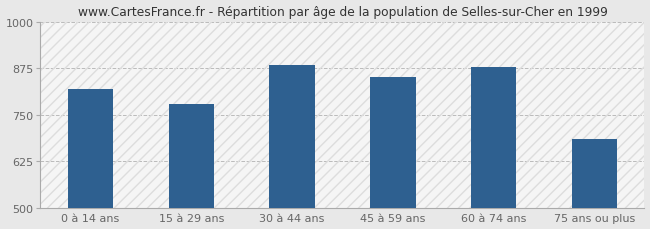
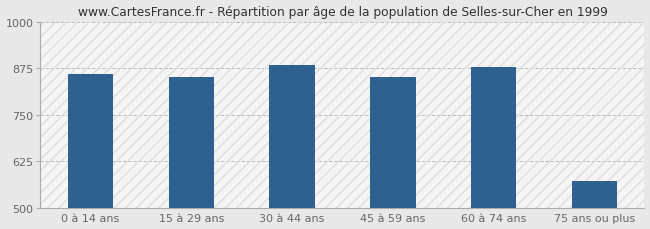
0 à 14 ans: 820 -> 860
15 à 29 ans: 780 -> 852
75 ans ou plus: 685 -> 572
